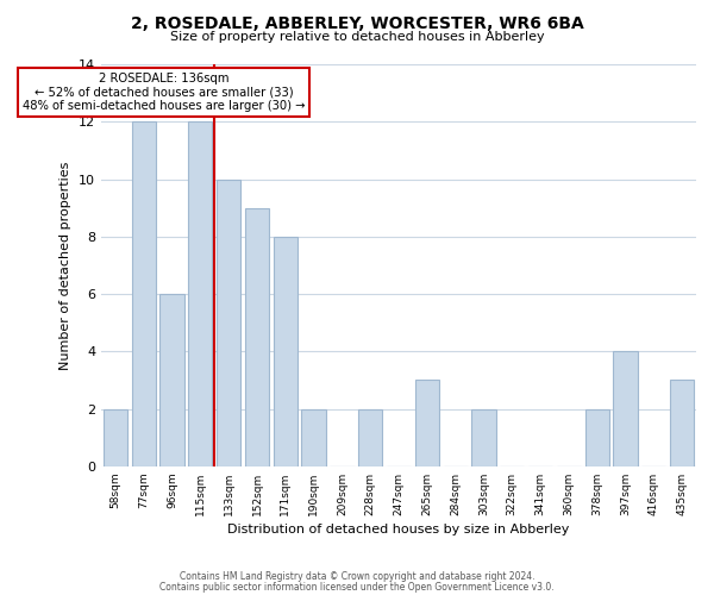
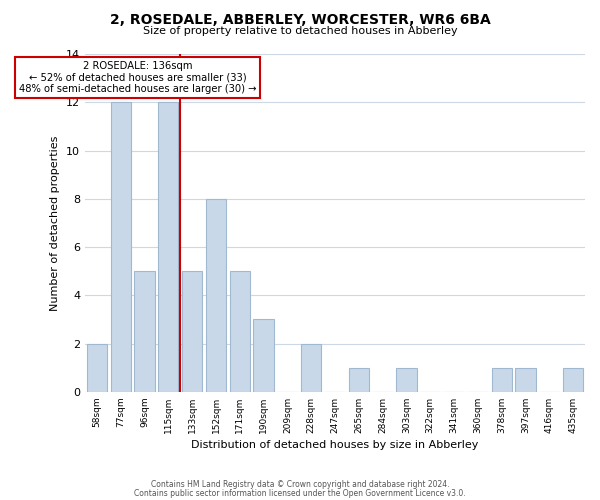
96sqm: 6 -> 5
133sqm: 10 -> 5
152sqm: 9 -> 8
171sqm: 8 -> 5
190sqm: 2 -> 3
265sqm: 3 -> 1
303sqm: 2 -> 1
378sqm: 2 -> 1
397sqm: 4 -> 1
435sqm: 3 -> 1
